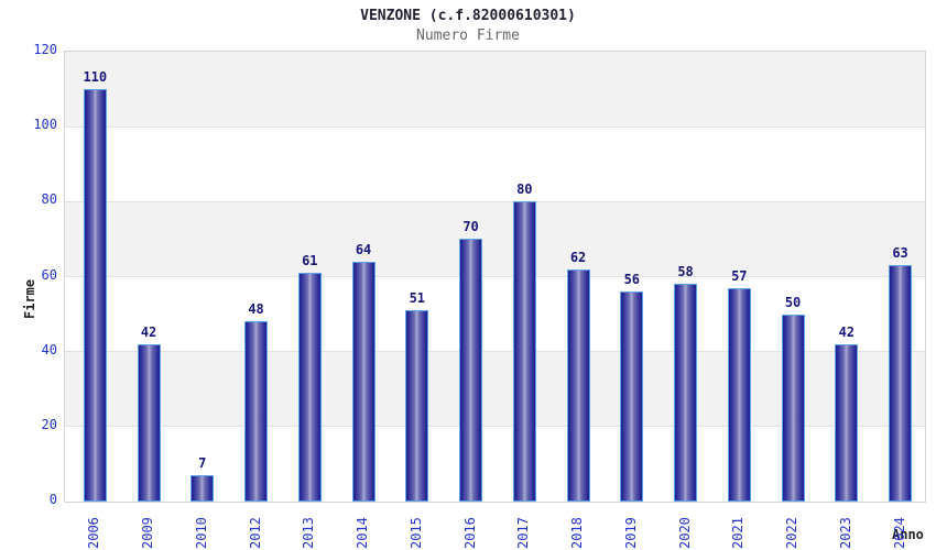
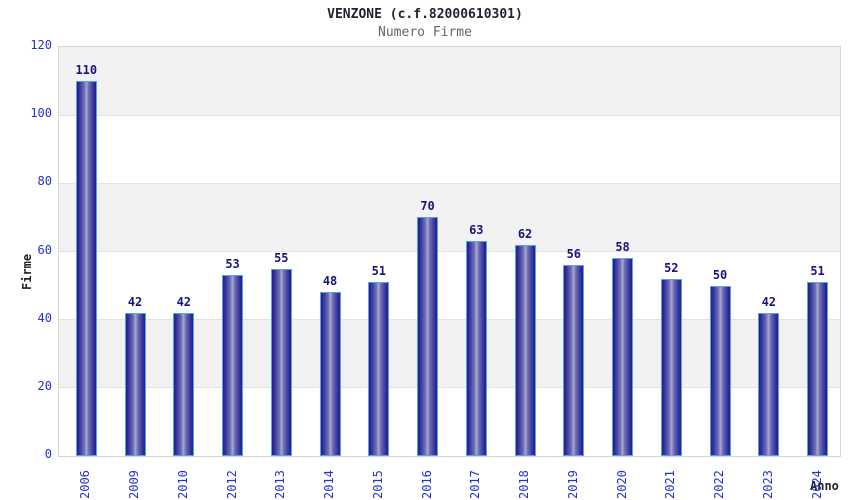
2010: 7 -> 42
2012: 48 -> 53
2013: 61 -> 55
2014: 64 -> 48
2017: 80 -> 63
2021: 57 -> 52
2024: 63 -> 51
